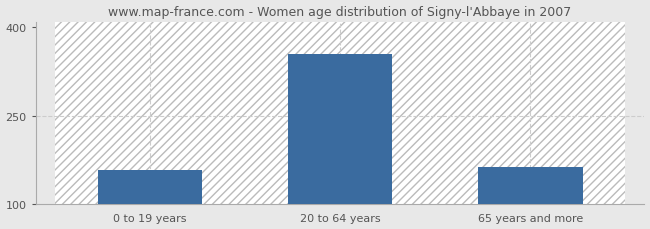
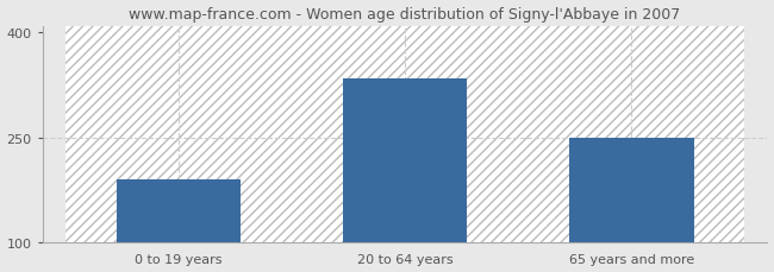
0 to 19 years: 158 -> 190
20 to 64 years: 355 -> 334
65 years and more: 163 -> 250
